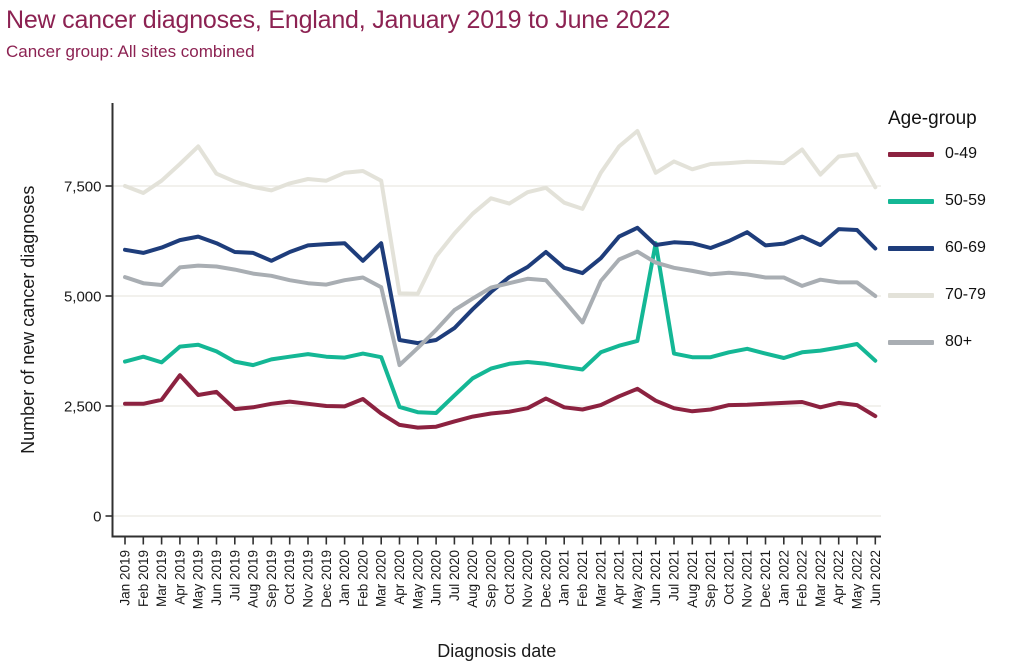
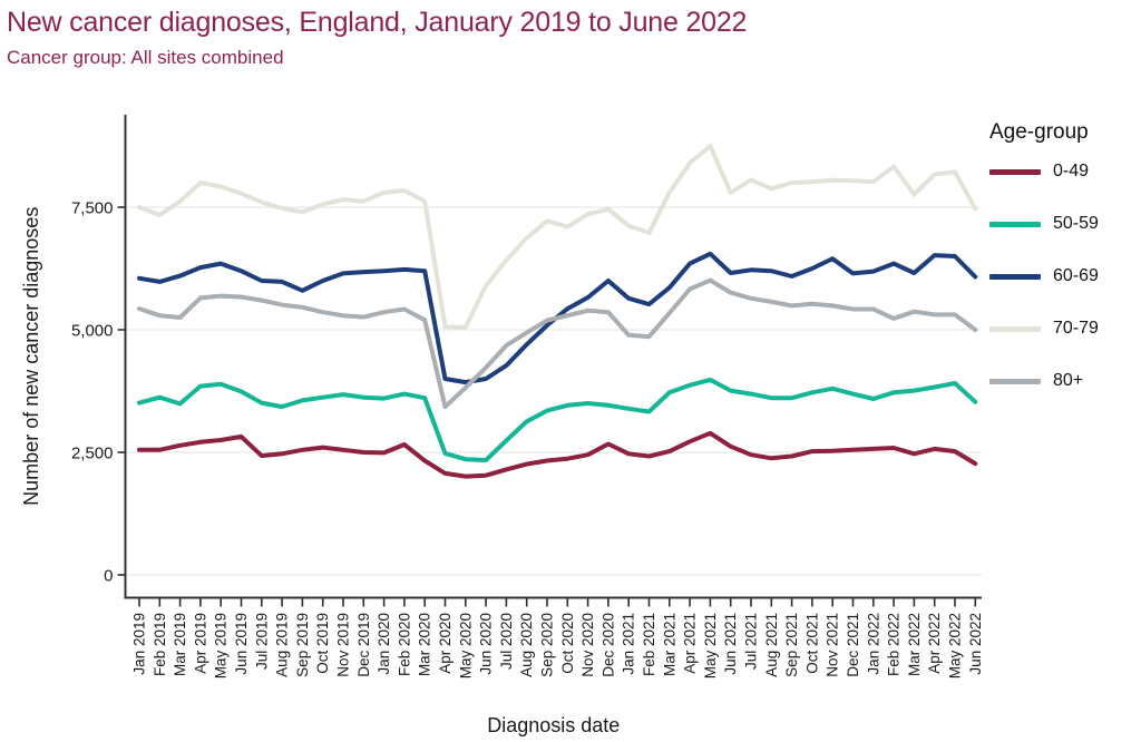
0-49/Apr 2019: 3200 -> 2700
70-79/May 2019: 8400 -> 7900
60-69/Feb 2020: 5800 -> 6200
80+/Feb 2021: 4400 -> 4900
50-59/Jun 2021: 6200 -> 3800
